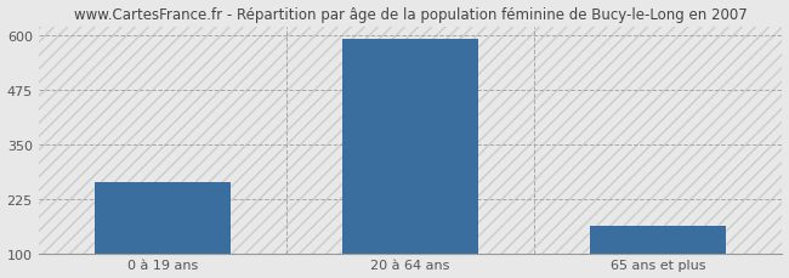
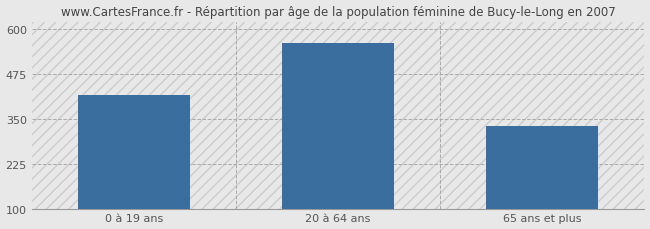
0 à 19 ans: 262 -> 415
20 à 64 ans: 590 -> 560
65 ans et plus: 162 -> 330
